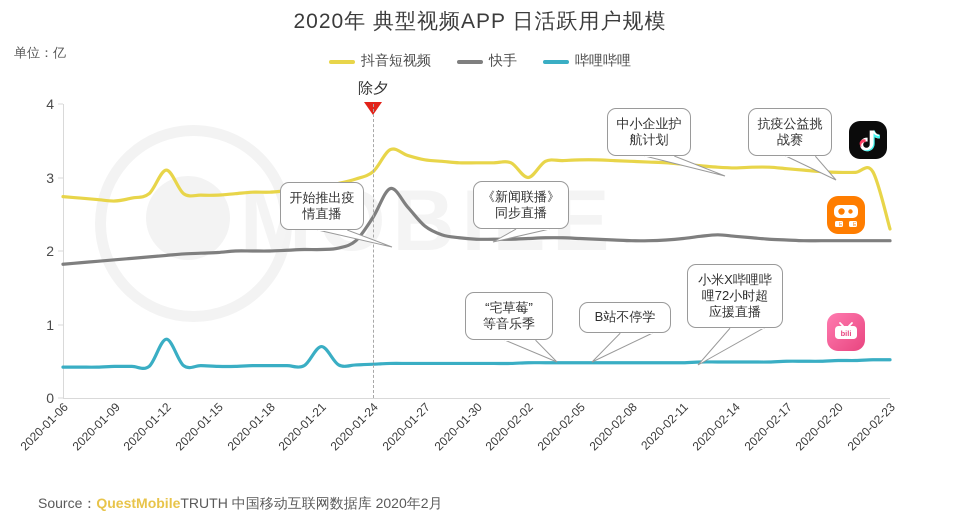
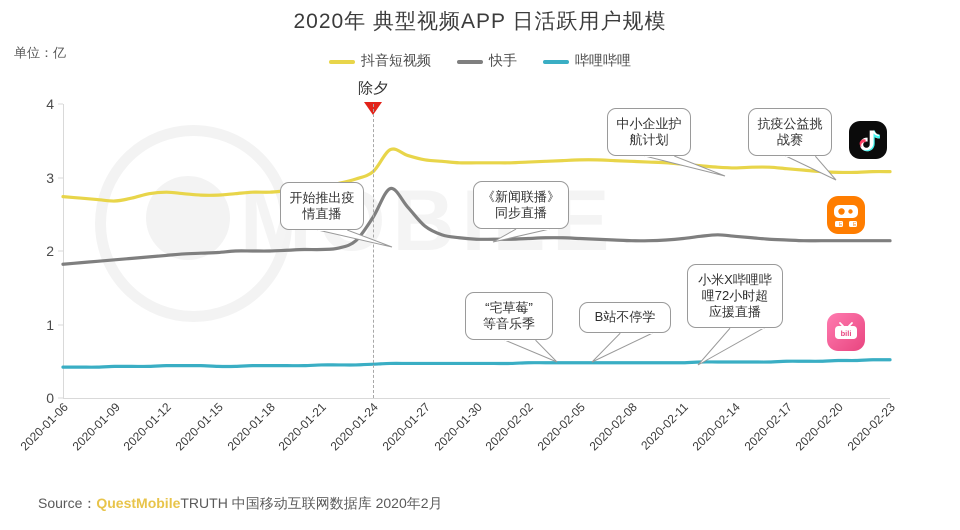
抖音短视频/2020-01-12: 3.1 -> 2.8
哔哩哔哩/2020-01-12: 0.8 -> 0.4
哔哩哔哩/2020-01-21: 0.7 -> 0.5
抖音短视频/2020-02-02: 3.0 -> 3.2
抖音短视频/2020-02-23: 2.3 -> 3.1
